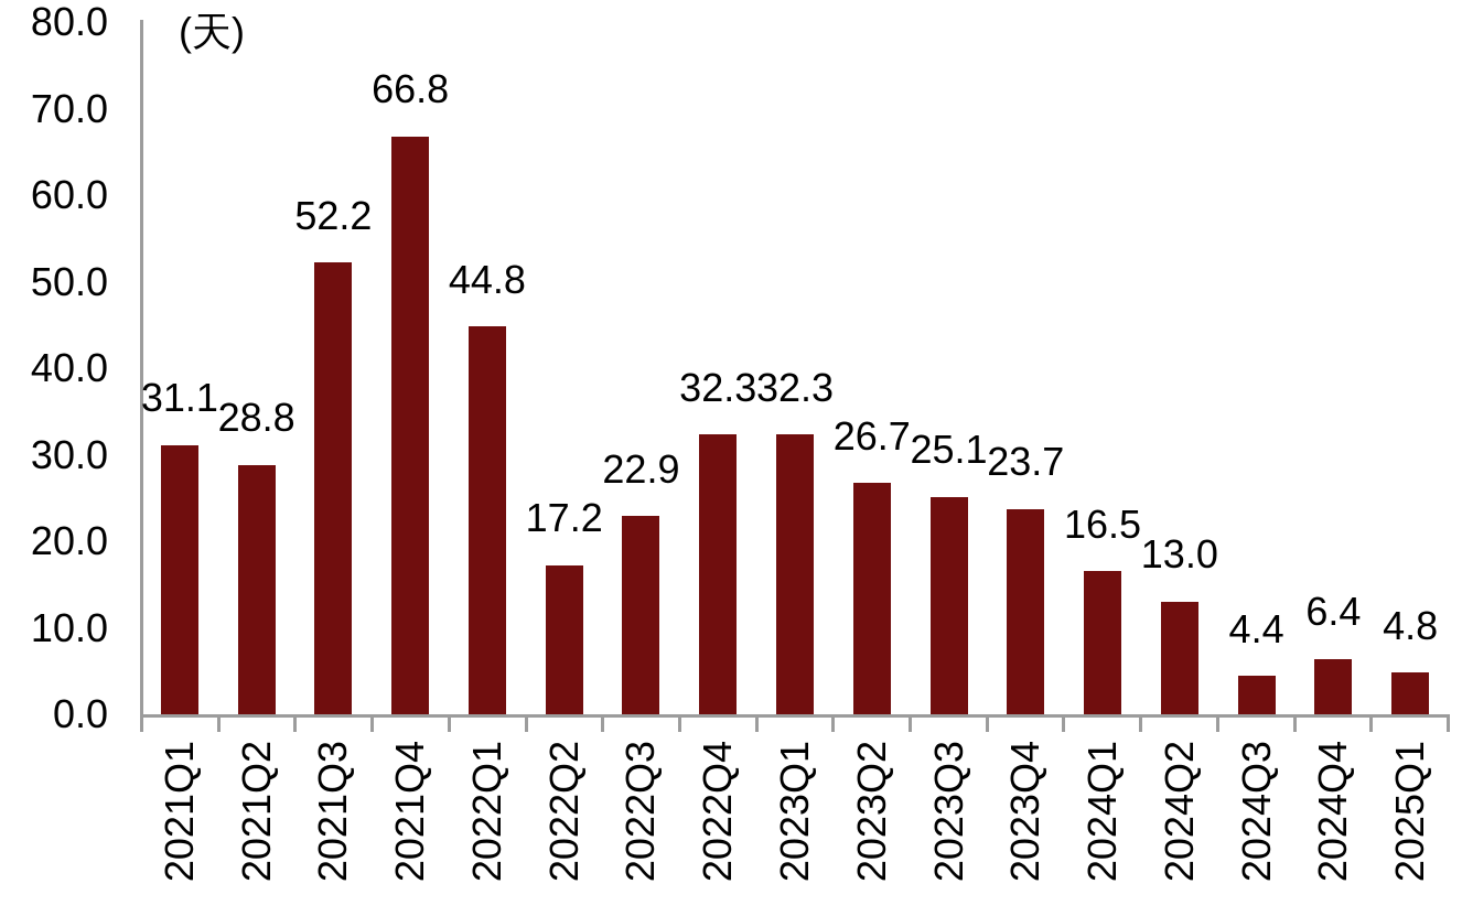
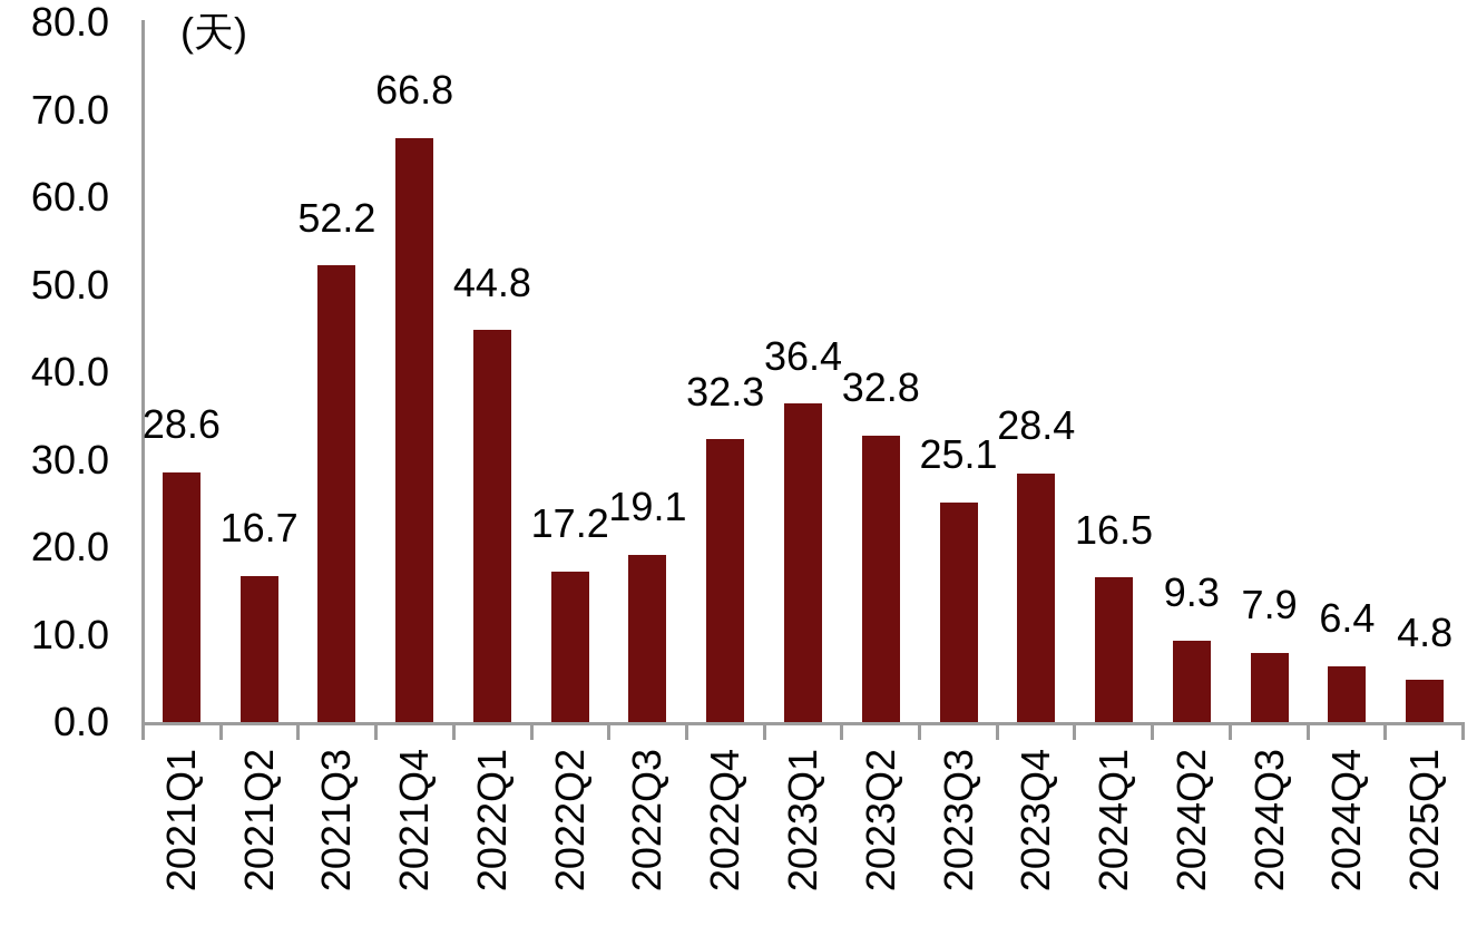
2021Q1: 31.1 -> 28.6
2021Q2: 28.8 -> 16.7
2022Q3: 22.9 -> 19.1
2023Q1: 32.3 -> 36.4
2023Q2: 26.7 -> 32.8
2023Q4: 23.7 -> 28.4
2024Q2: 13.0 -> 9.3
2024Q3: 4.4 -> 7.9
